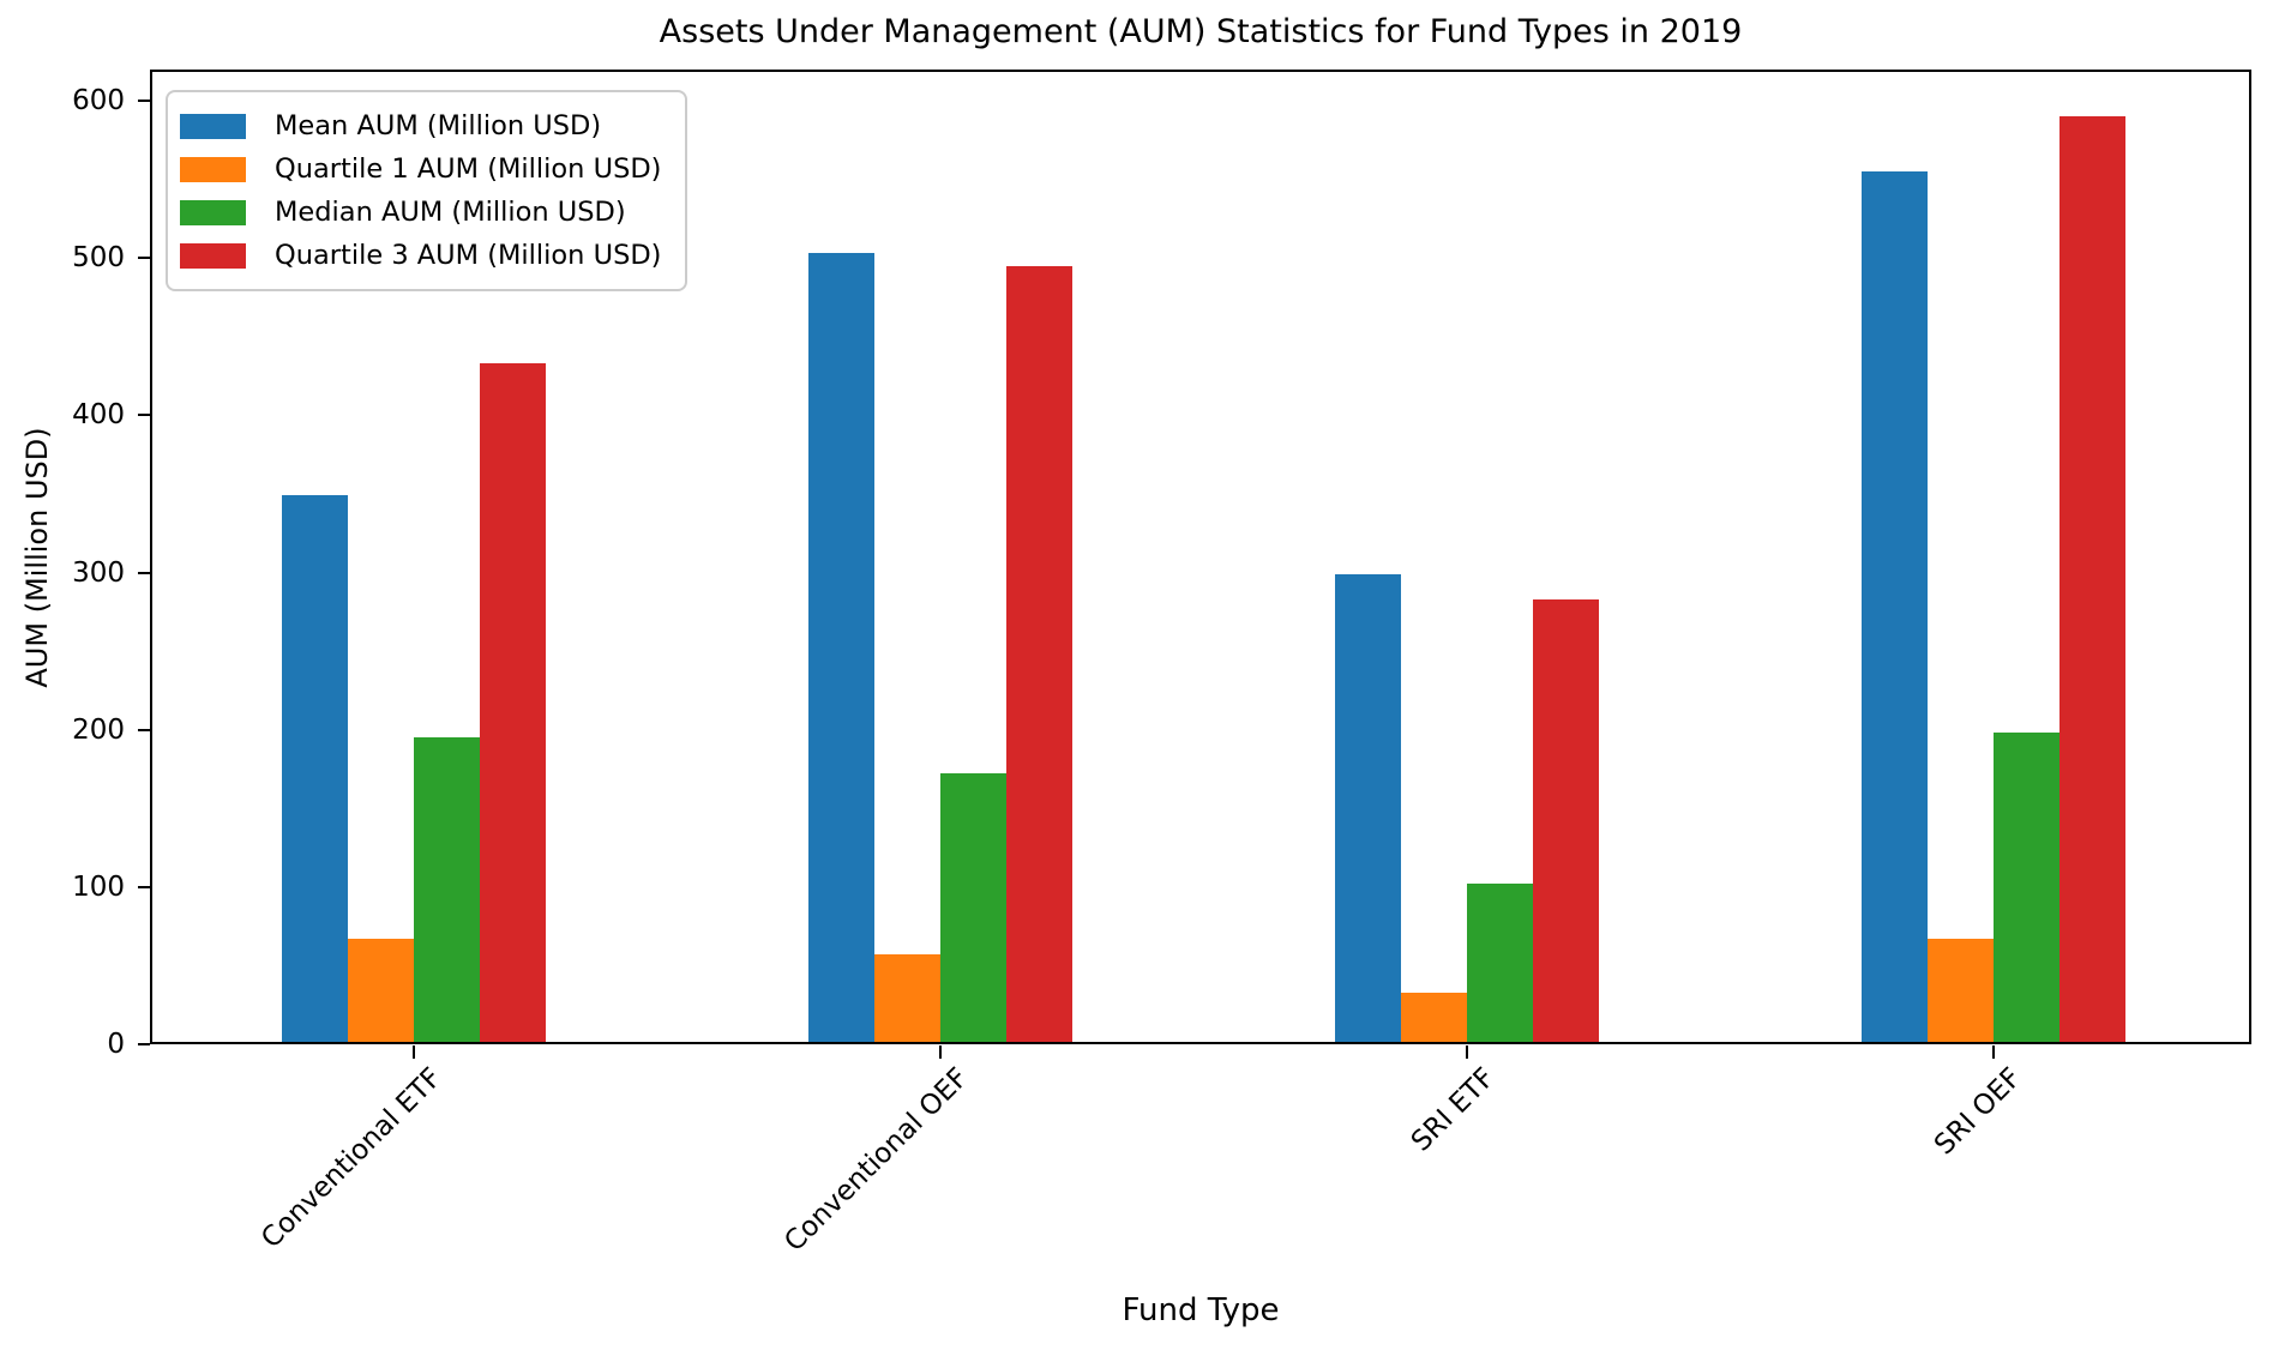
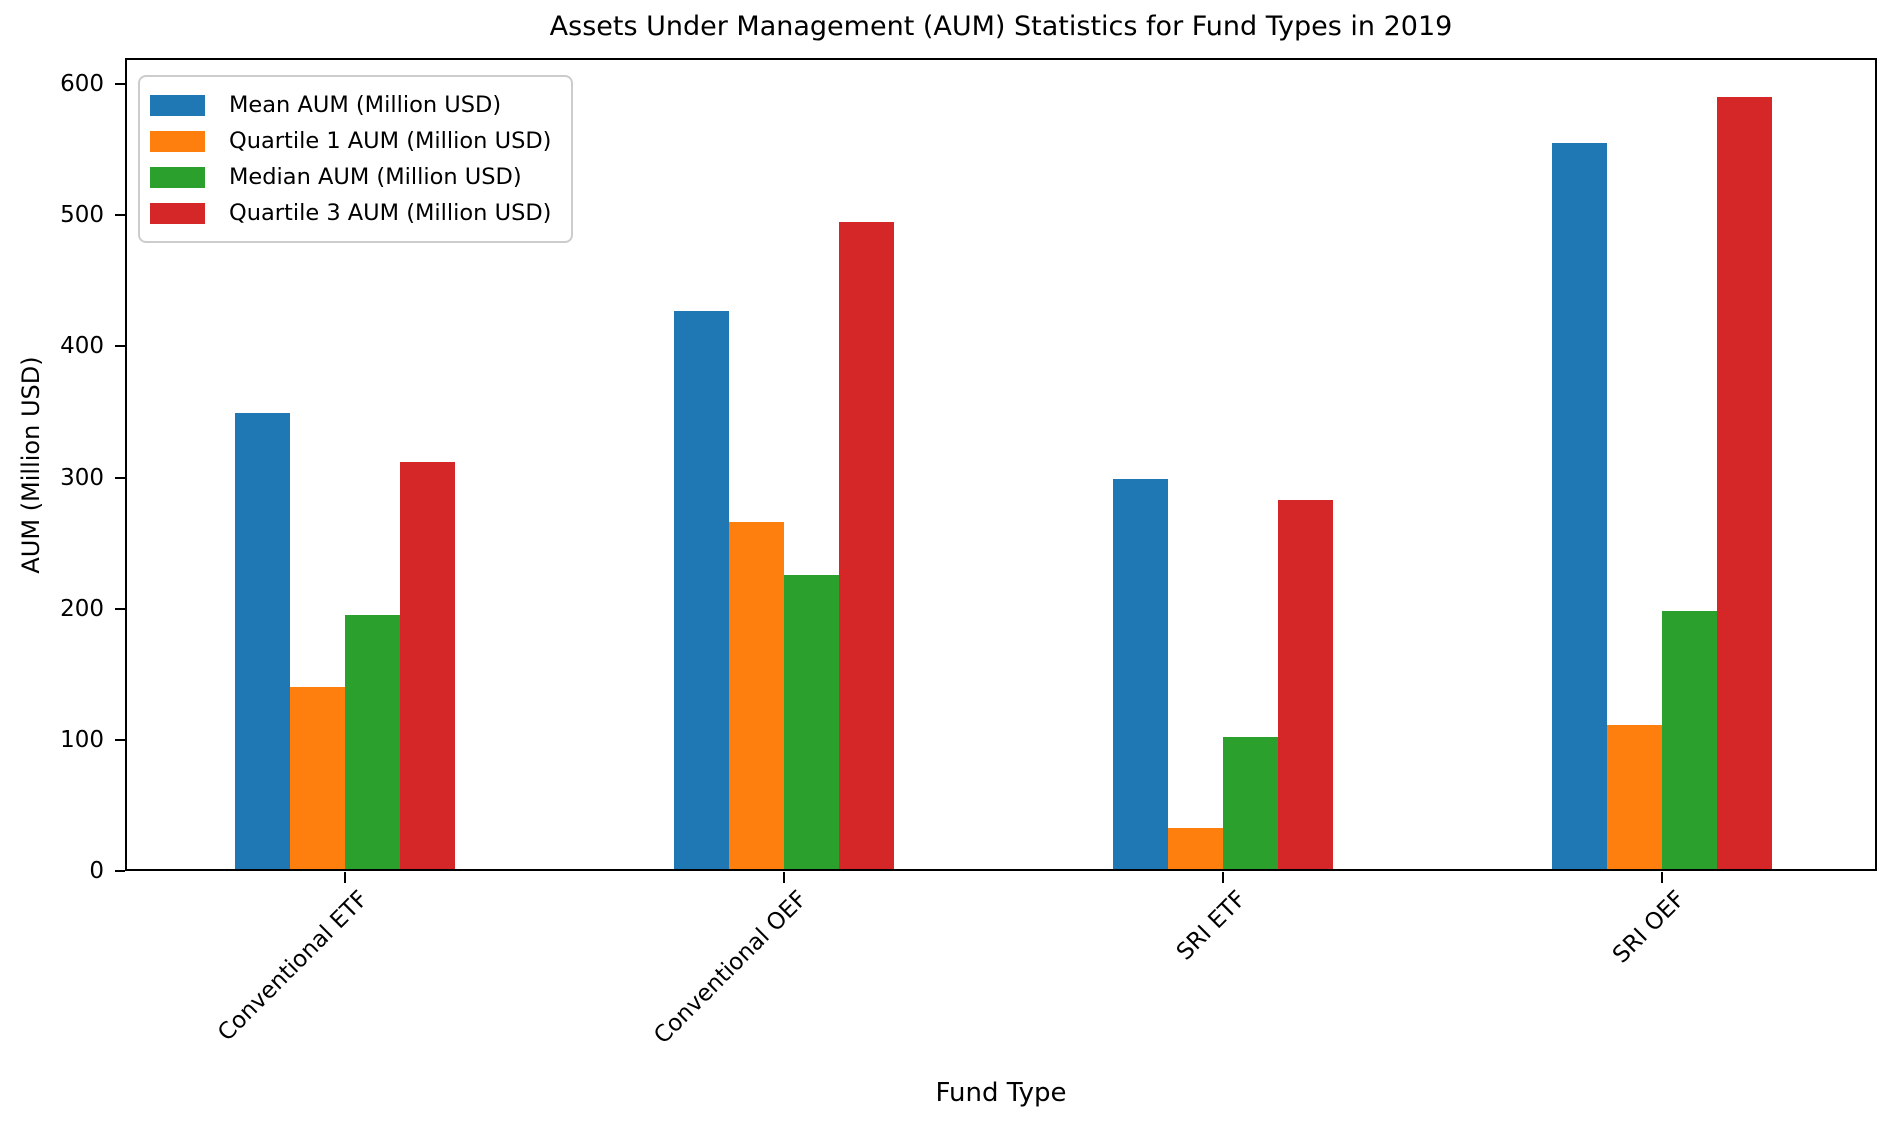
Quartile 1 AUM (Million USD)/Conventional ETF: 67 -> 140
Quartile 3 AUM (Million USD)/Conventional ETF: 433 -> 312
Mean AUM (Million USD)/Conventional OEF: 503 -> 427
Quartile 1 AUM (Million USD)/Conventional OEF: 57 -> 266
Median AUM (Million USD)/Conventional OEF: 172 -> 226
Quartile 1 AUM (Million USD)/SRI OEF: 67 -> 111
